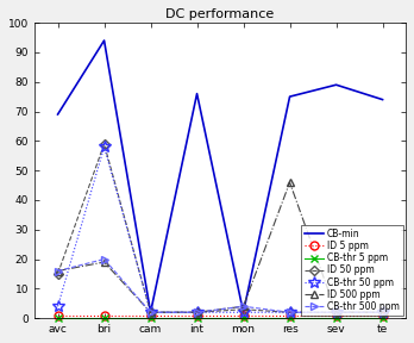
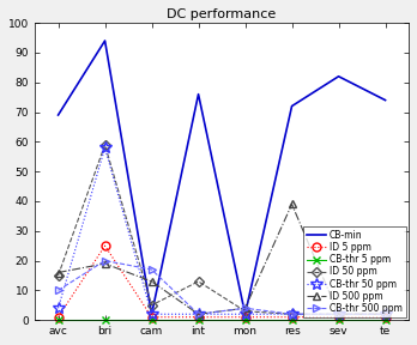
CB-thr 500 ppm/avc: 16 -> 10
ID 5 ppm/bri: 1 -> 25
ID 50 ppm/cam: 2 -> 5
ID 500 ppm/cam: 2 -> 13
CB-thr 500 ppm/cam: 2 -> 17
ID 50 ppm/int: 2 -> 13
CB-min/res: 75 -> 72
ID 500 ppm/res: 46 -> 39
CB-min/sev: 79 -> 82
